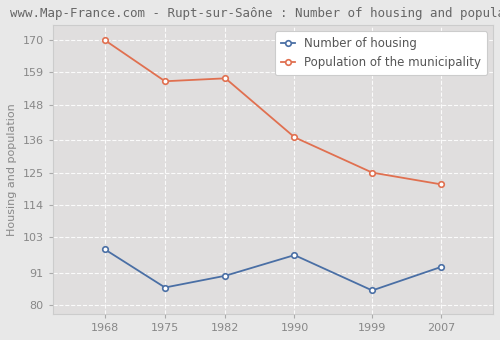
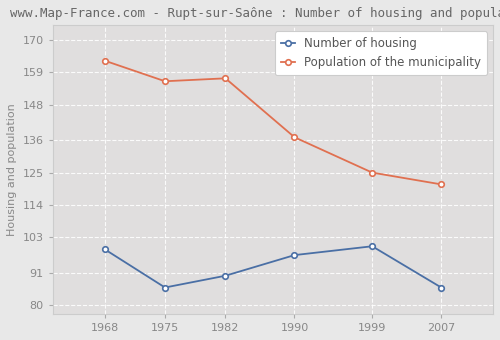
Population of the municipality/1968: 170 -> 163
Number of housing/1999: 85 -> 100
Number of housing/2007: 93 -> 86
